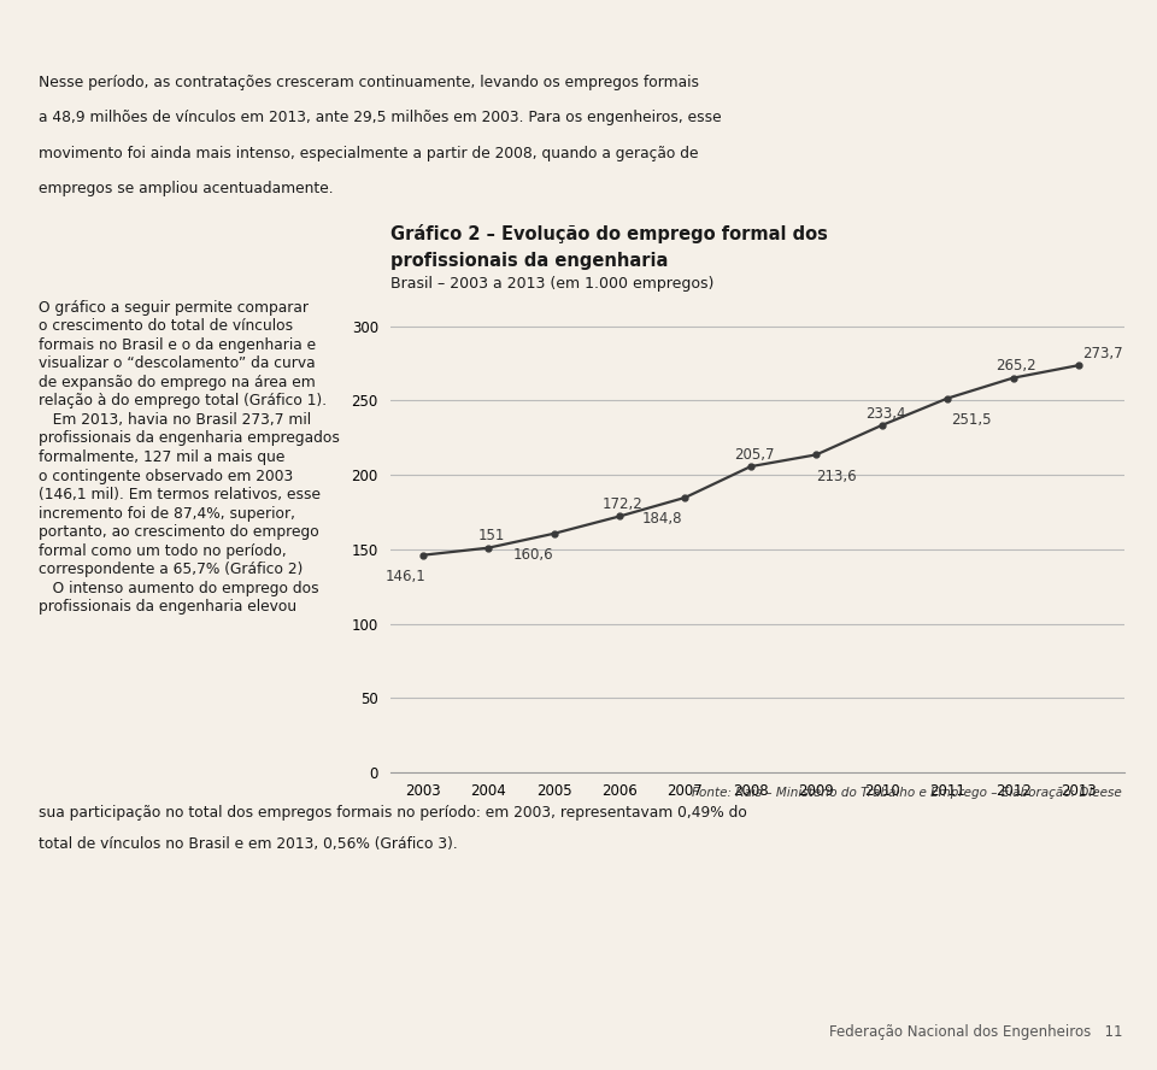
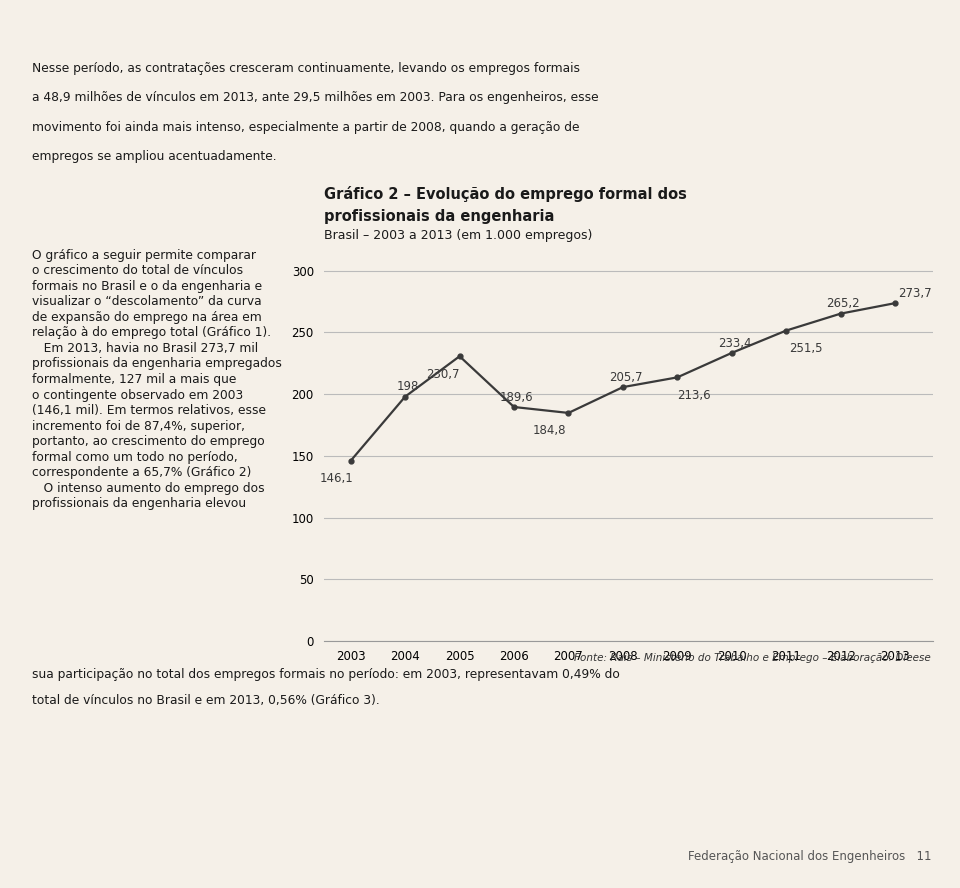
2004: 151 -> 198
2005: 160,6 -> 230,7
2006: 172,2 -> 189,6
